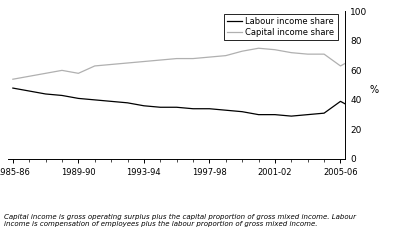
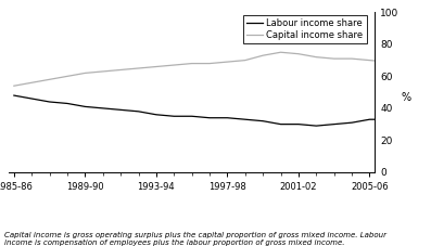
Capital income share/1989-90: 58 -> 62
Labour income share/2005-06: 39 -> 33
Capital income share/2005-06: 63 -> 70
